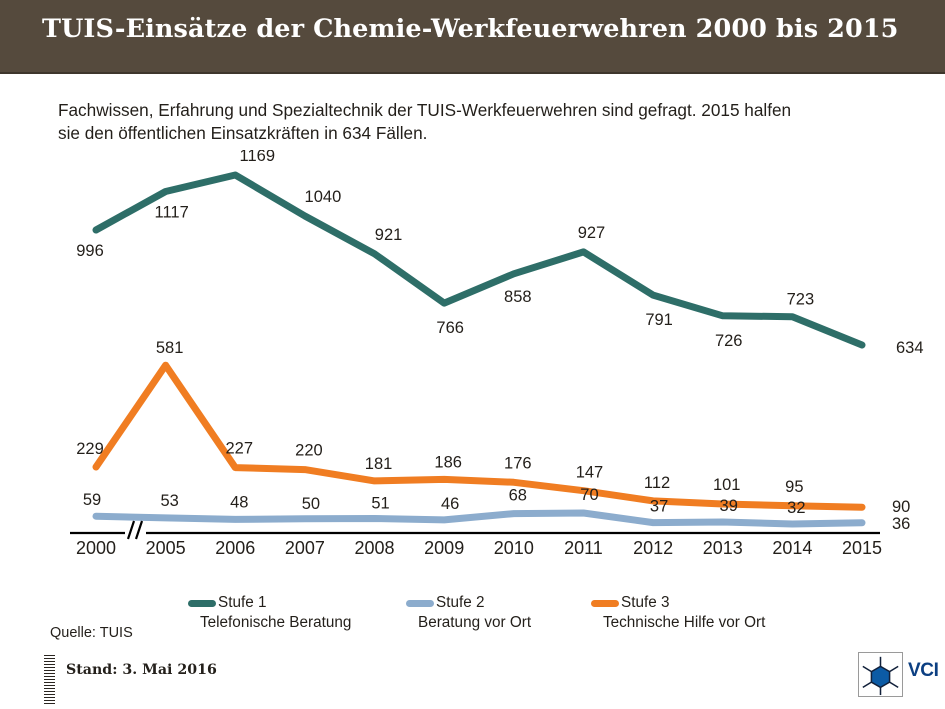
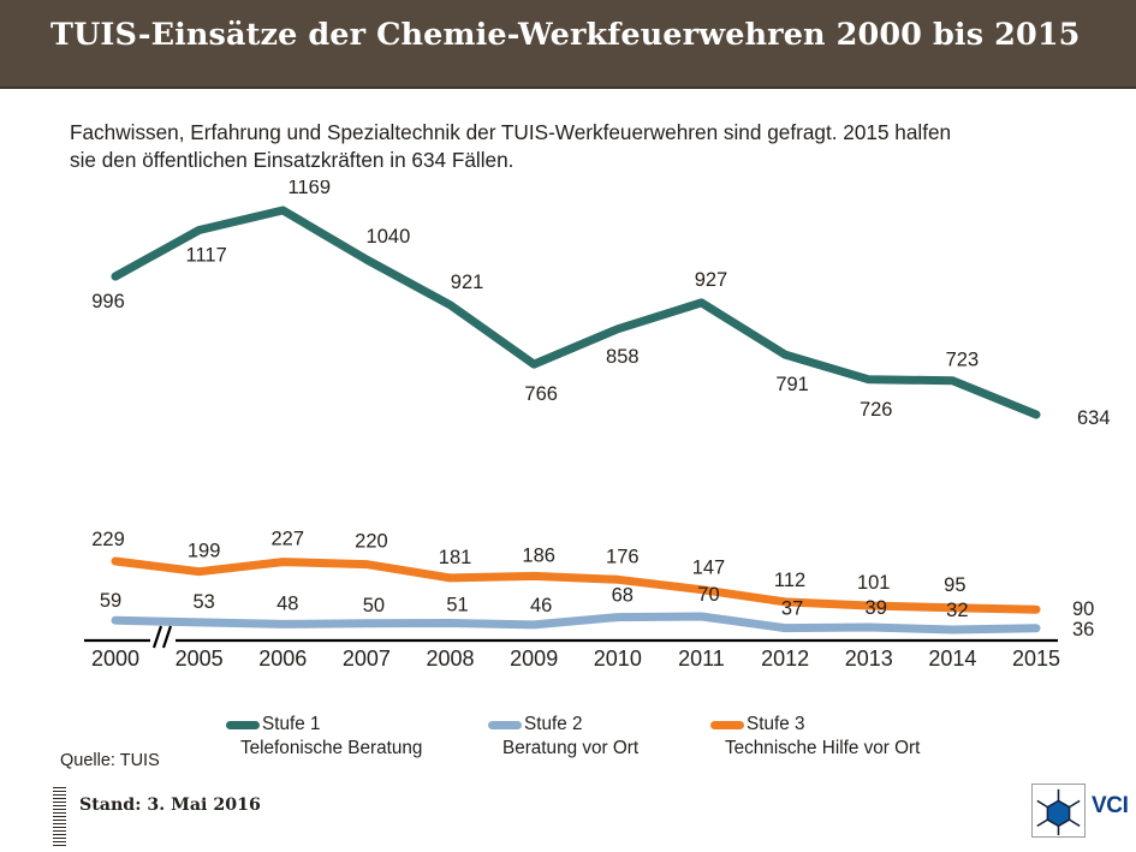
Stufe 3/2005: 581 -> 199
